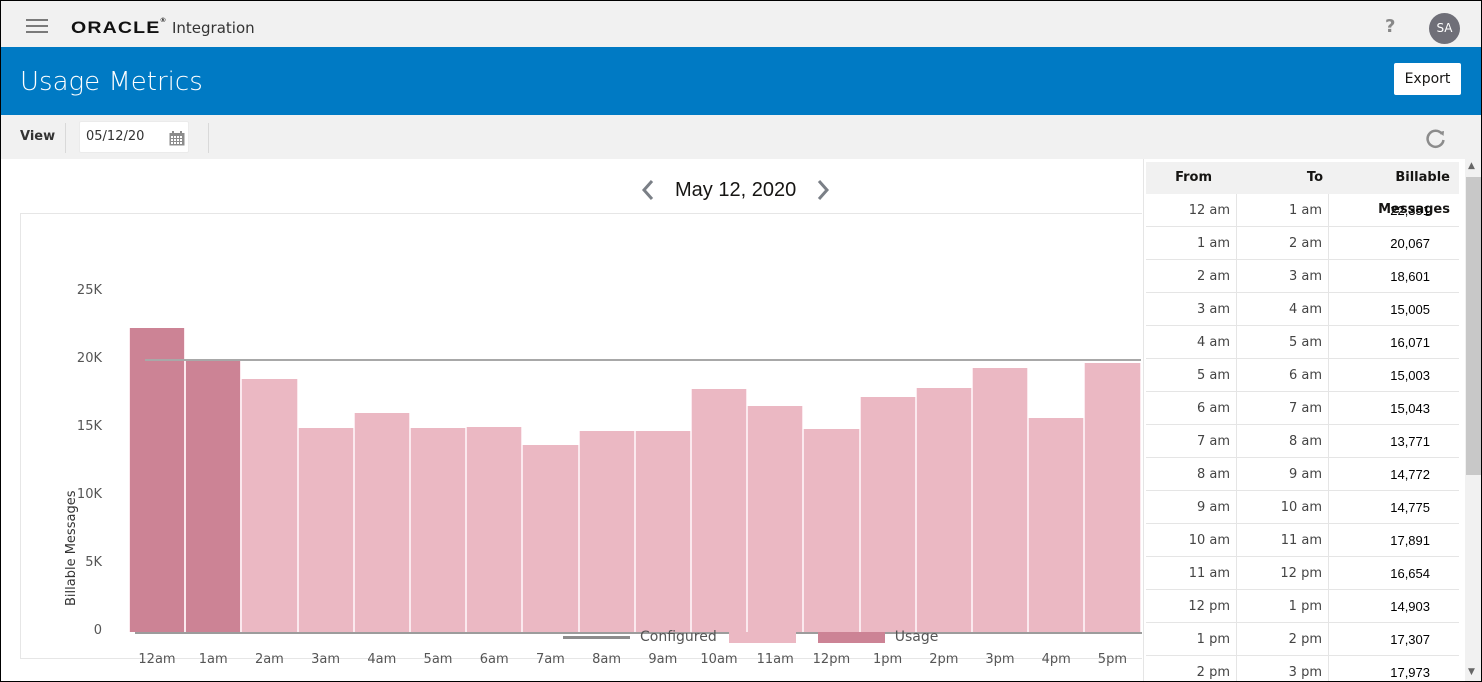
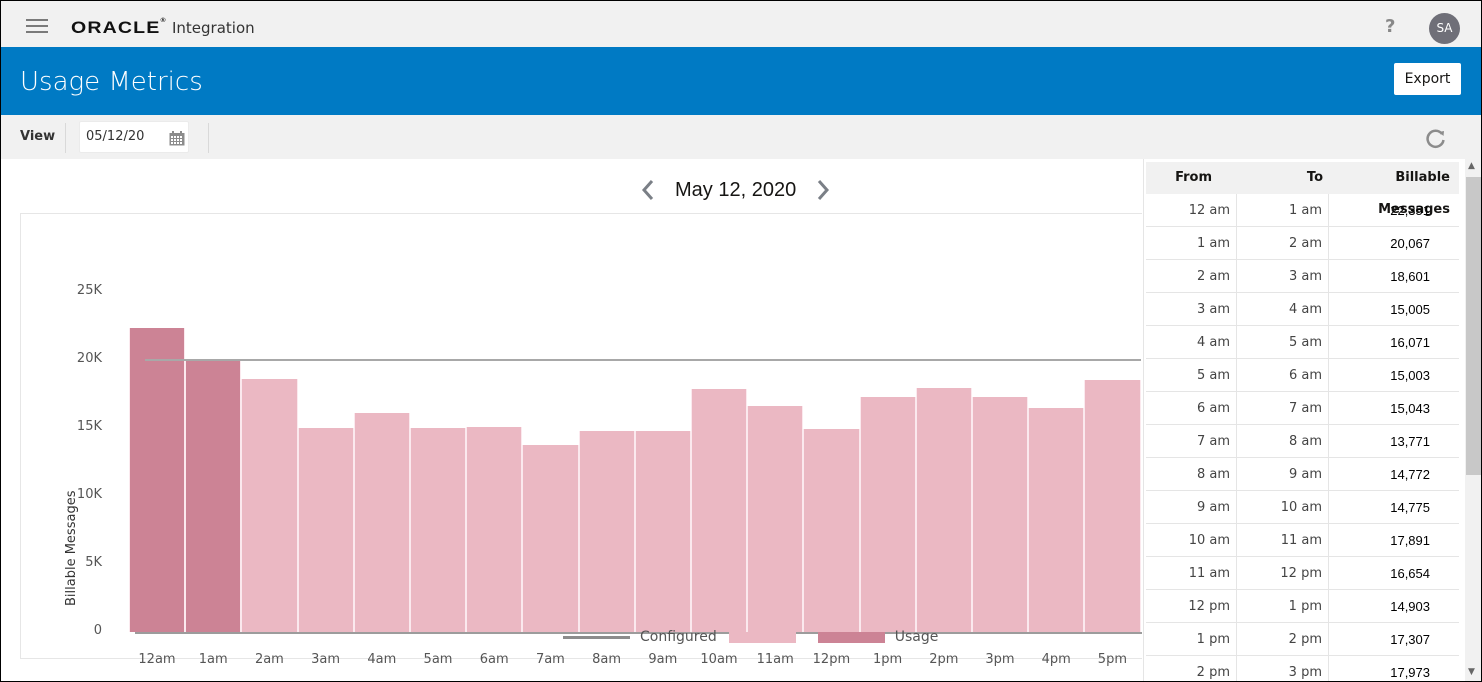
3pm: 19.4K -> 17.3K
4pm: 15.7K -> 16.5K
5pm: 19.8K -> 18.5K
